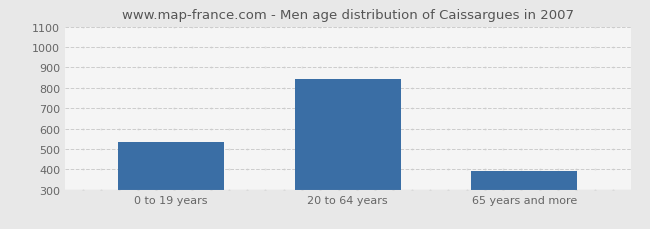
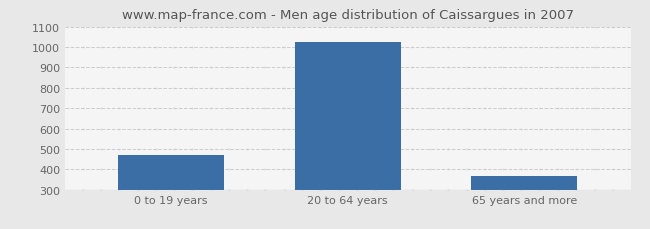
0 to 19 years: 535 -> 470
20 to 64 years: 845 -> 1025
65 years and more: 395 -> 370
